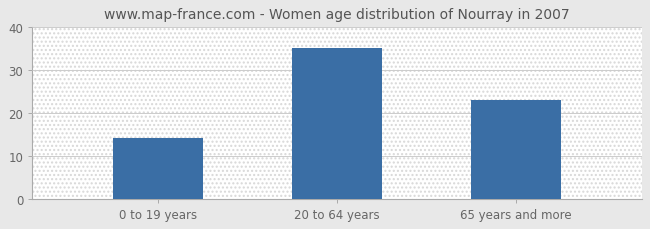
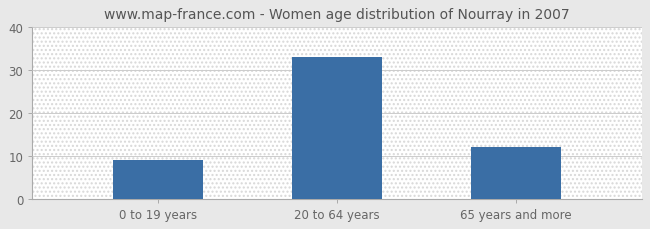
0 to 19 years: 14 -> 9
20 to 64 years: 35 -> 33
65 years and more: 23 -> 12
